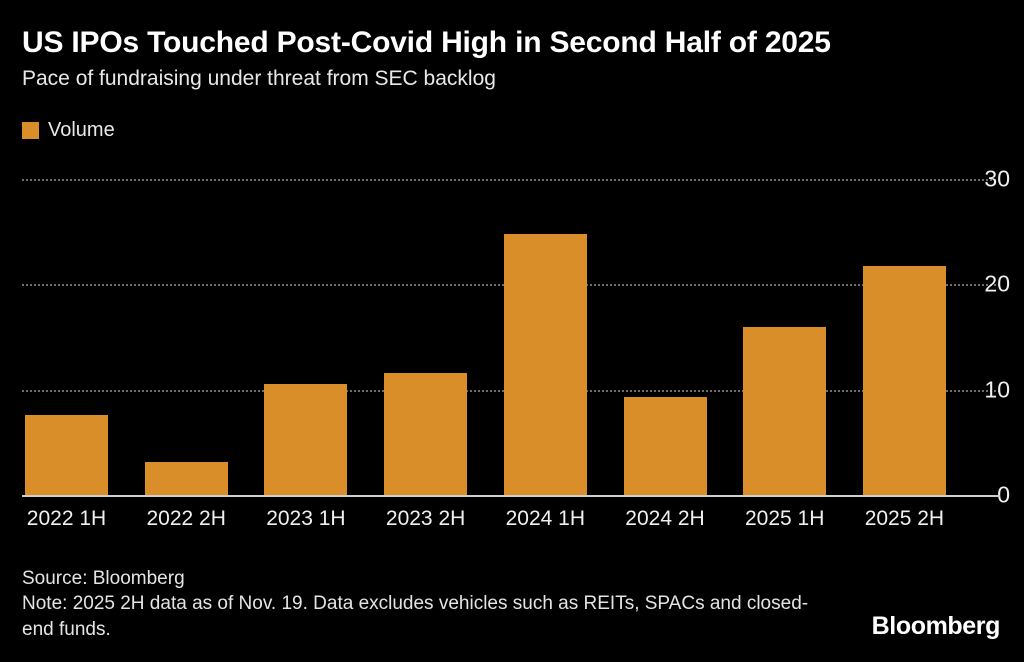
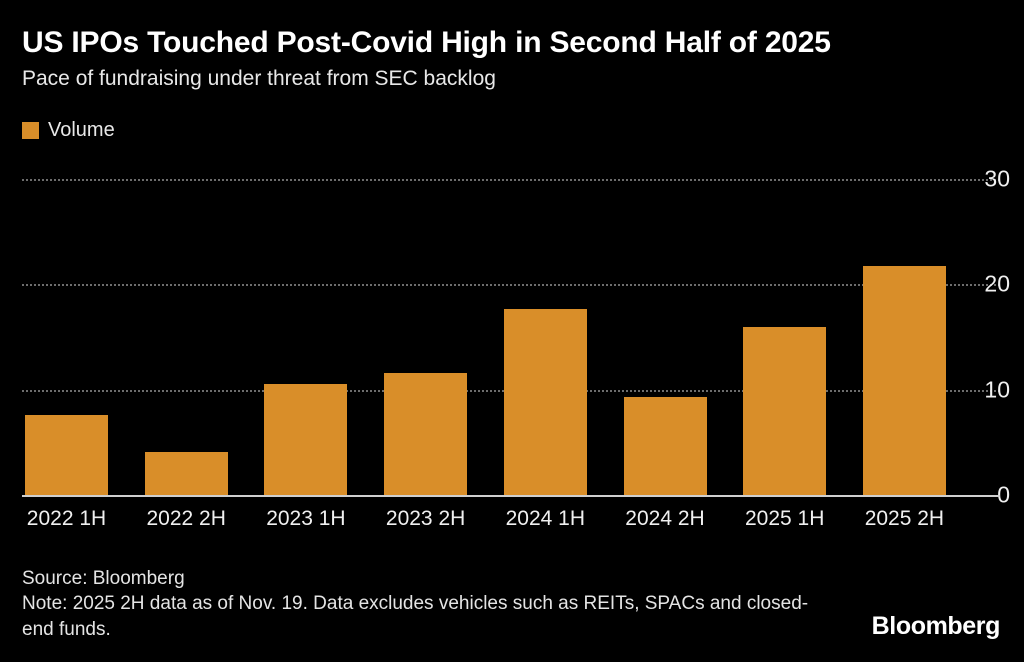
2022 2H: 3.1 -> 4.1
2024 1H: 24.7 -> 17.6
